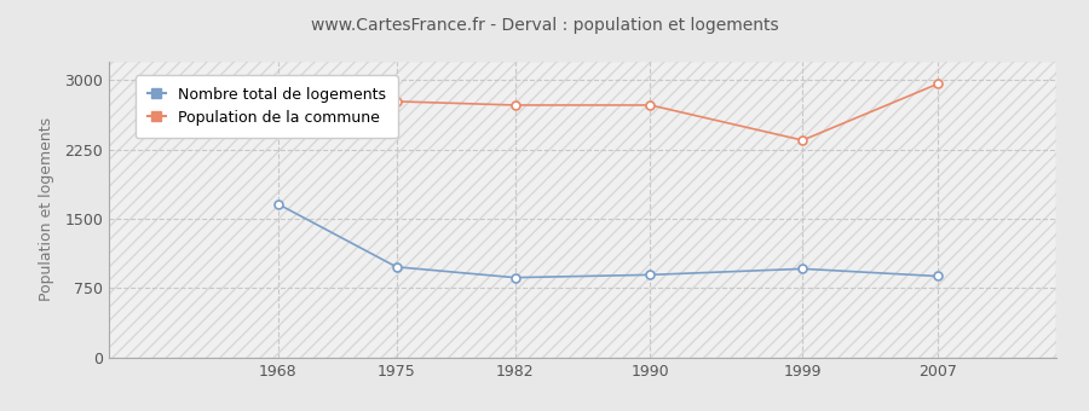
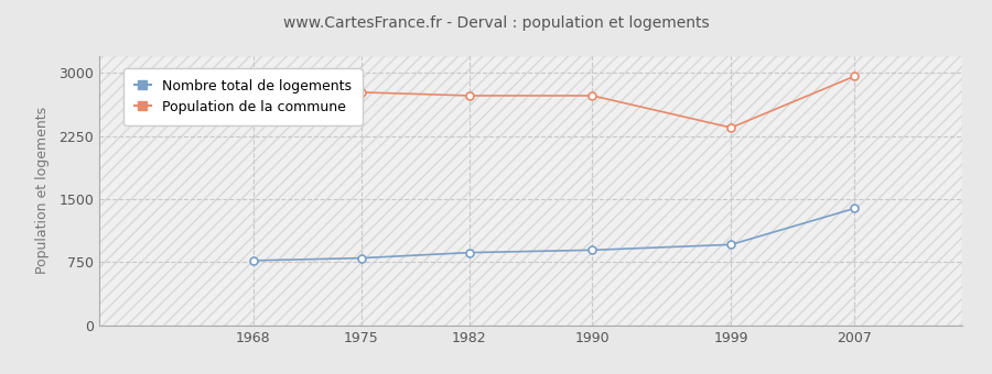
Nombre total de logements/1968: 1660 -> 770
Nombre total de logements/1975: 980 -> 800
Nombre total de logements/2007: 880 -> 1390
